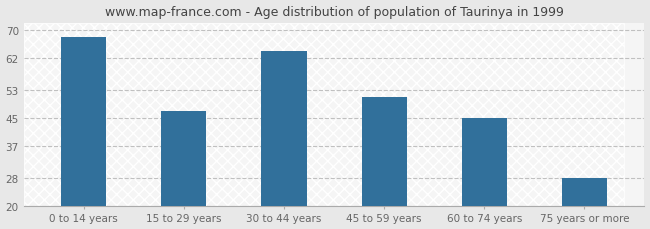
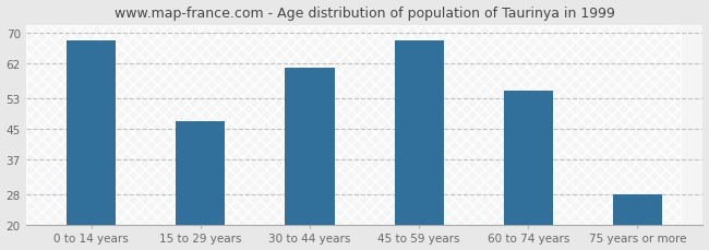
30 to 44 years: 64 -> 61
45 to 59 years: 51 -> 68
60 to 74 years: 45 -> 55
